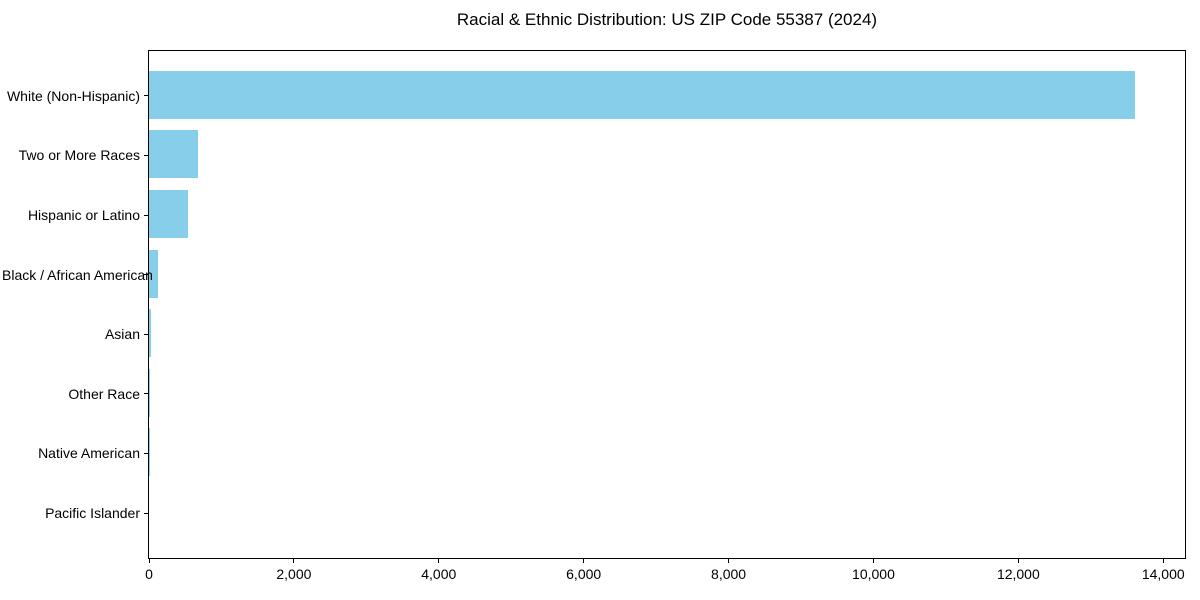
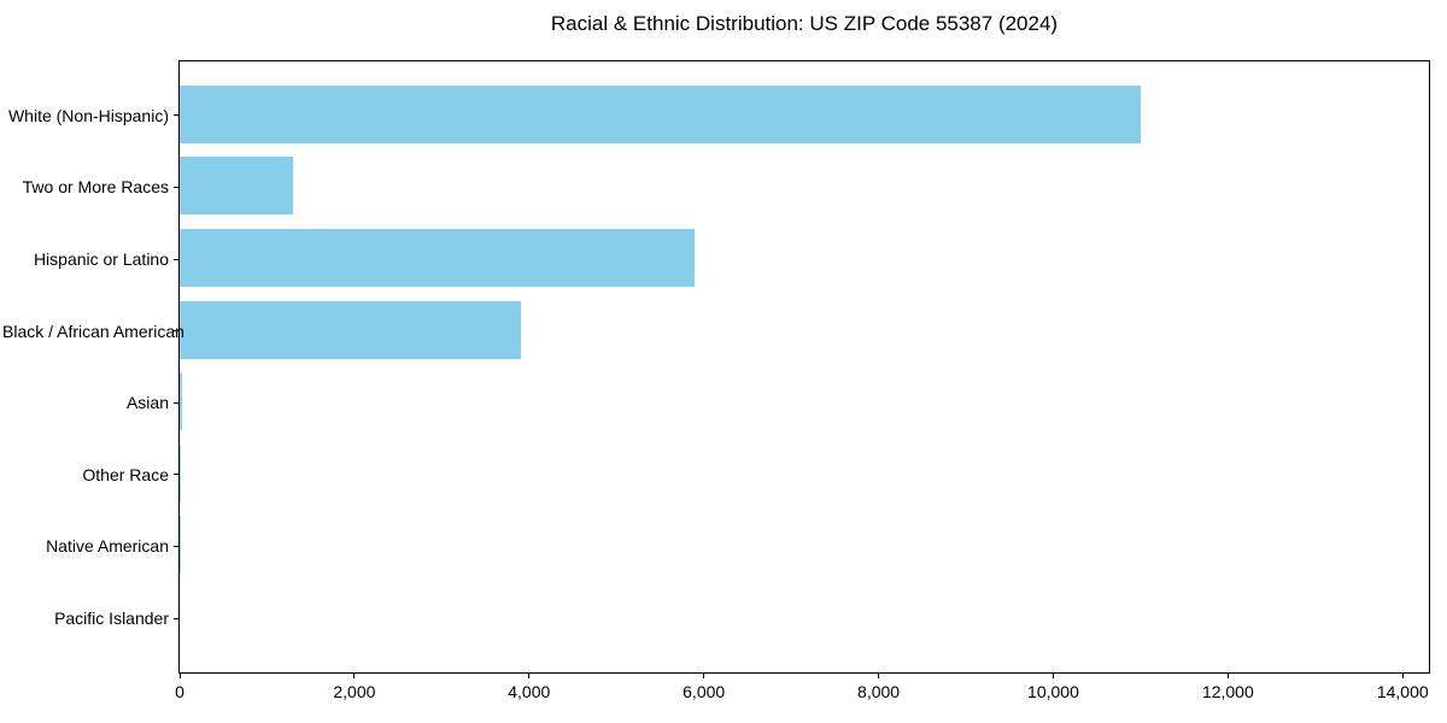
White (Non-Hispanic): 13600 -> 11000
Two or More Races: 700 -> 1300
Hispanic or Latino: 500 -> 5900
Black / African American: 100 -> 3900
